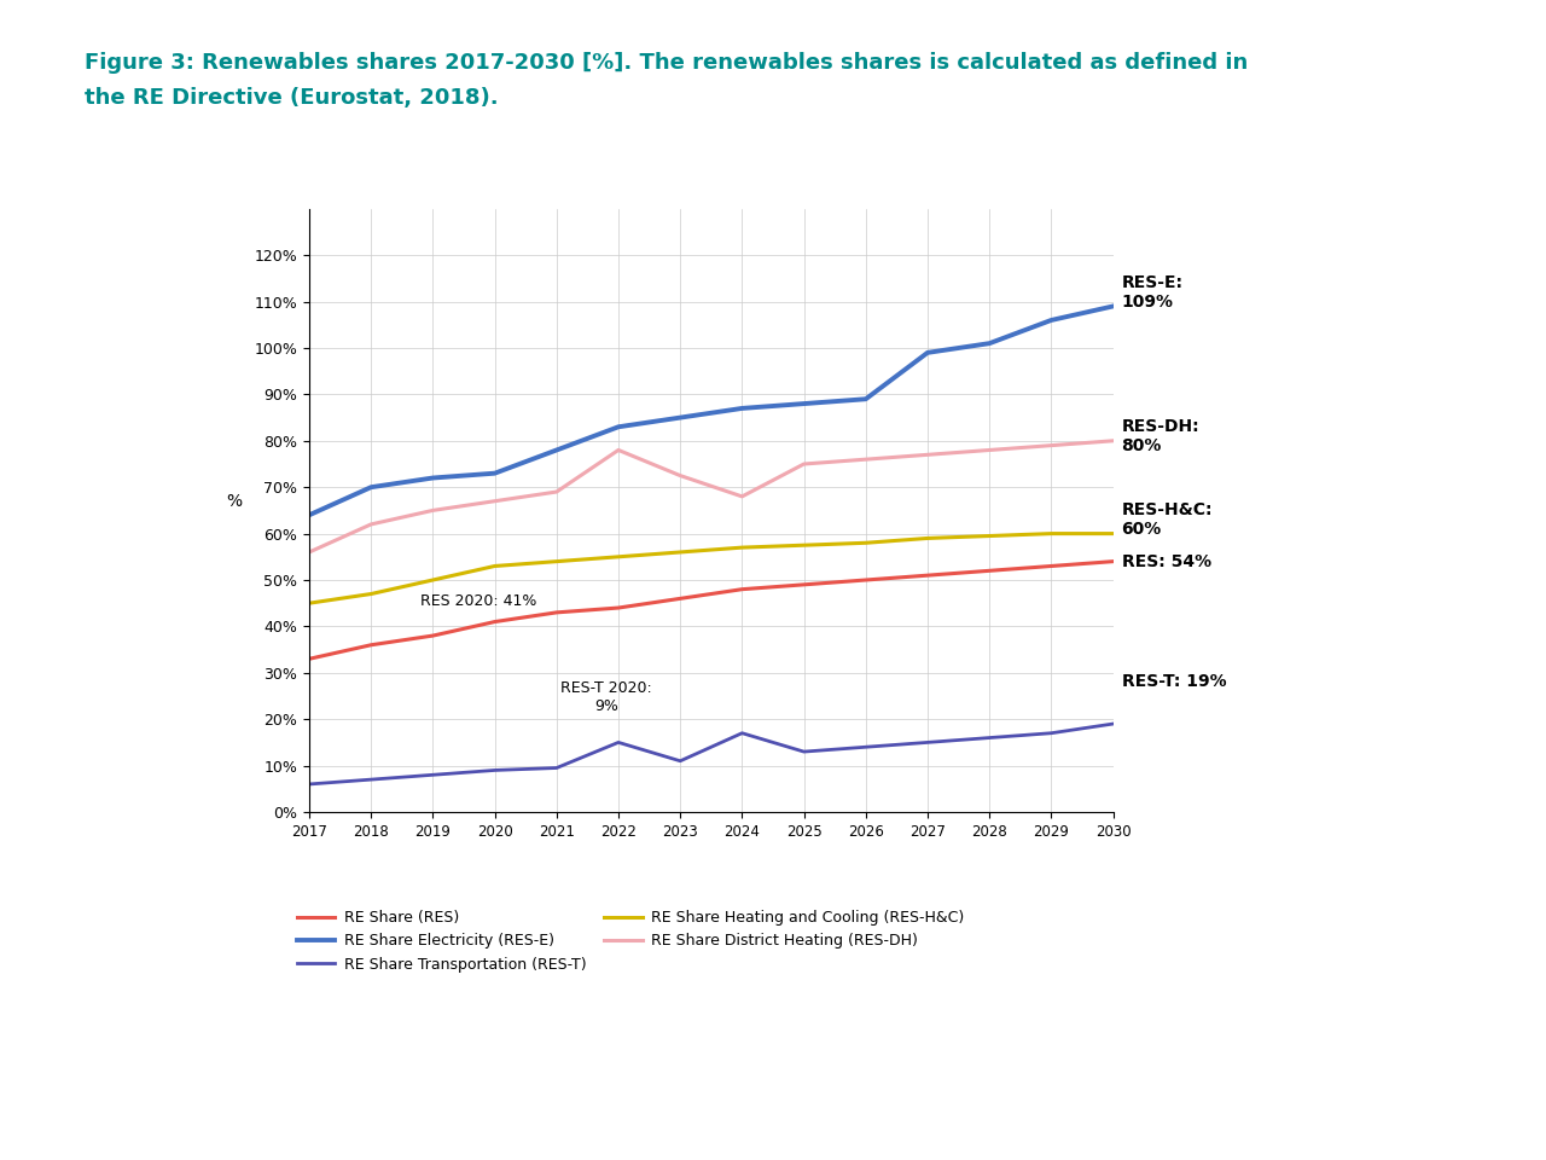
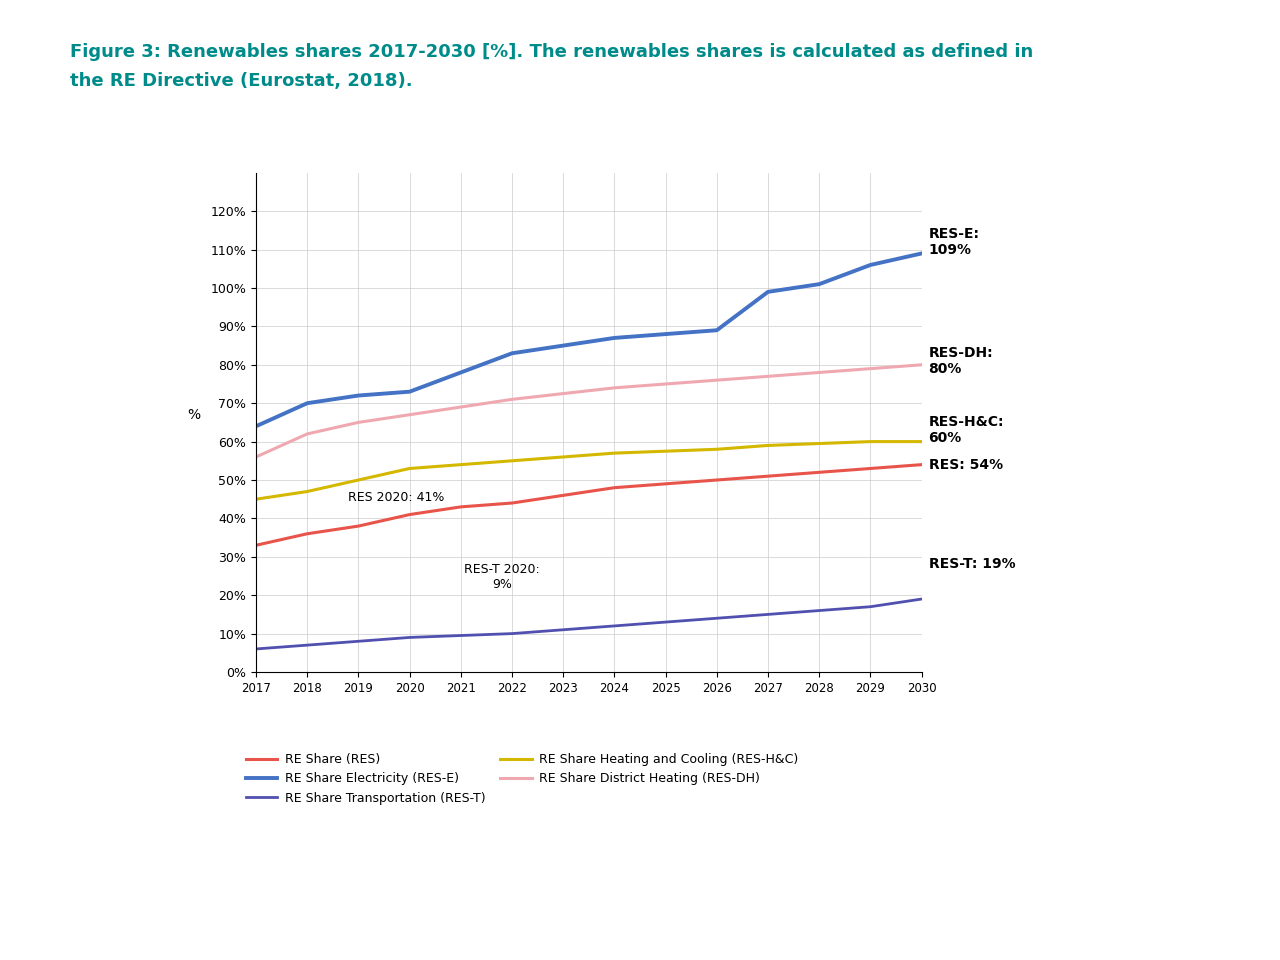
RE Share Transportation (RES-T)/2022: 15.0% -> 10.0%
RE Share District Heating (RES-DH)/2022: 78.0% -> 71.0%
RE Share Transportation (RES-T)/2024: 17.0% -> 12.0%
RE Share District Heating (RES-DH)/2024: 68.0% -> 74.0%
